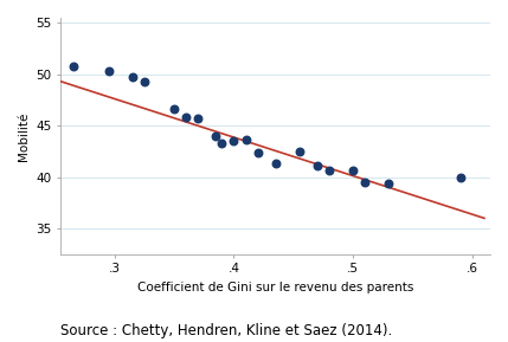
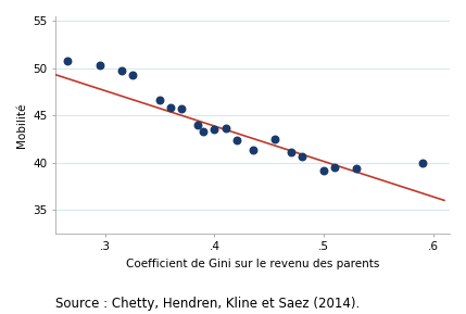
.5: 40.7 -> 39.2
